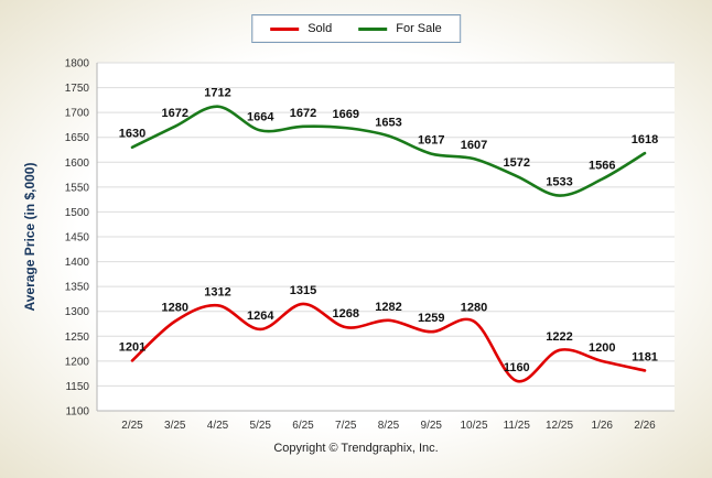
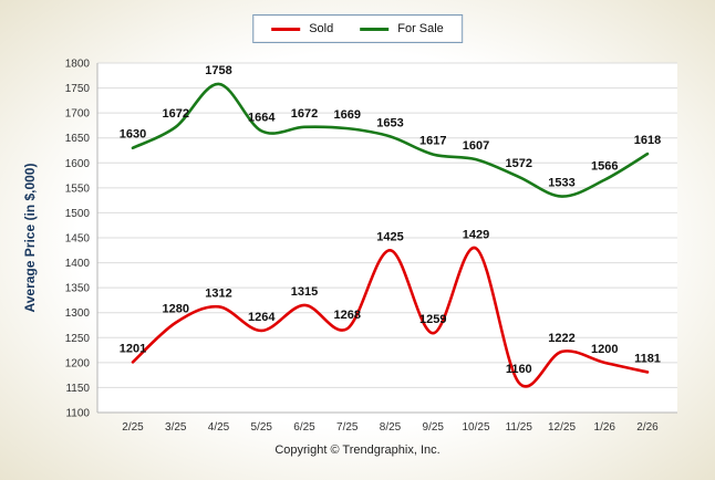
For Sale/4/25: 1712 -> 1758
Sold/8/25: 1282 -> 1425
Sold/10/25: 1280 -> 1429
